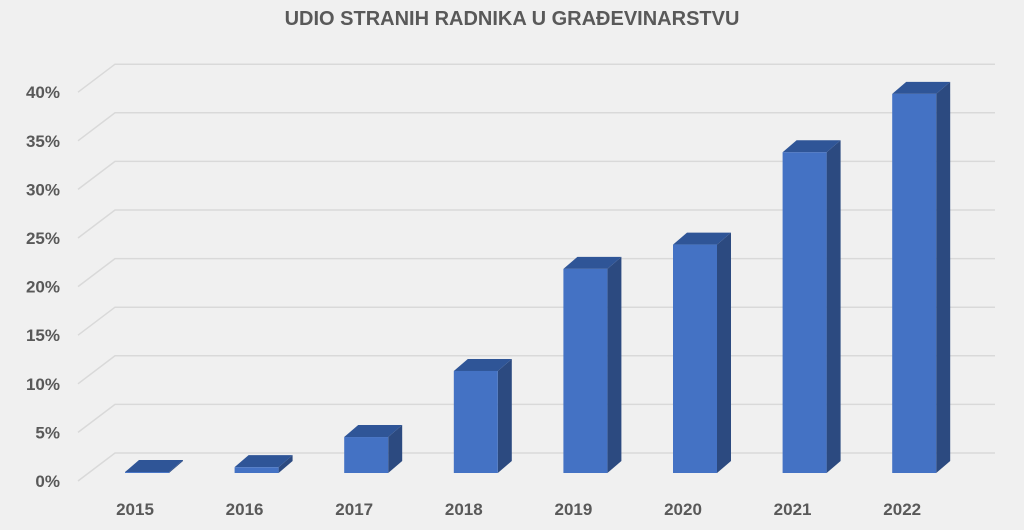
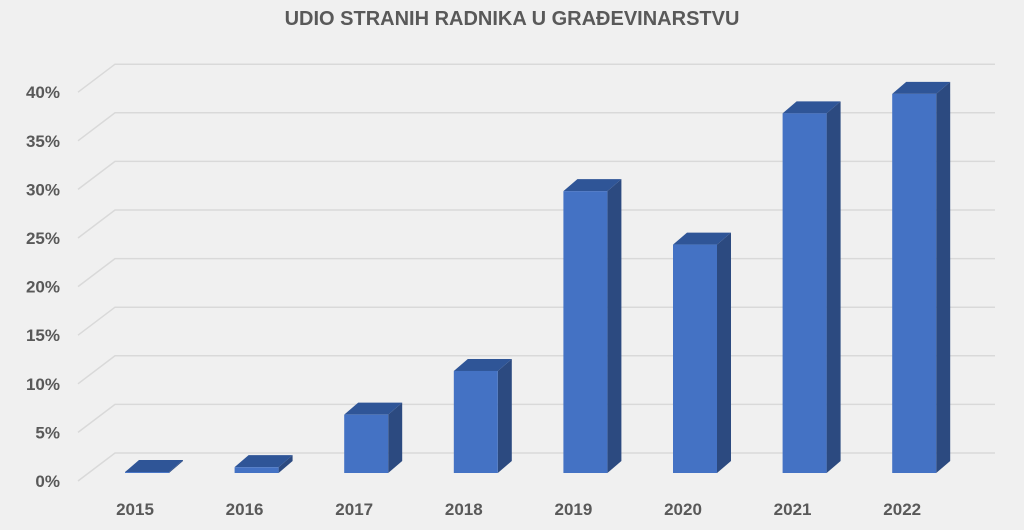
2017: 4% -> 6%
2019: 21% -> 29%
2021: 33% -> 37%
